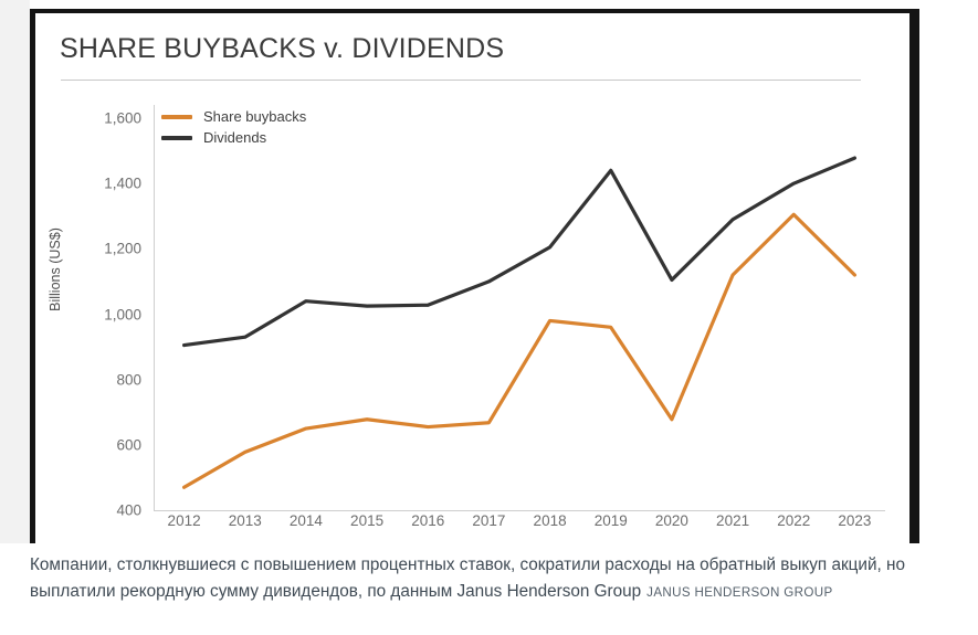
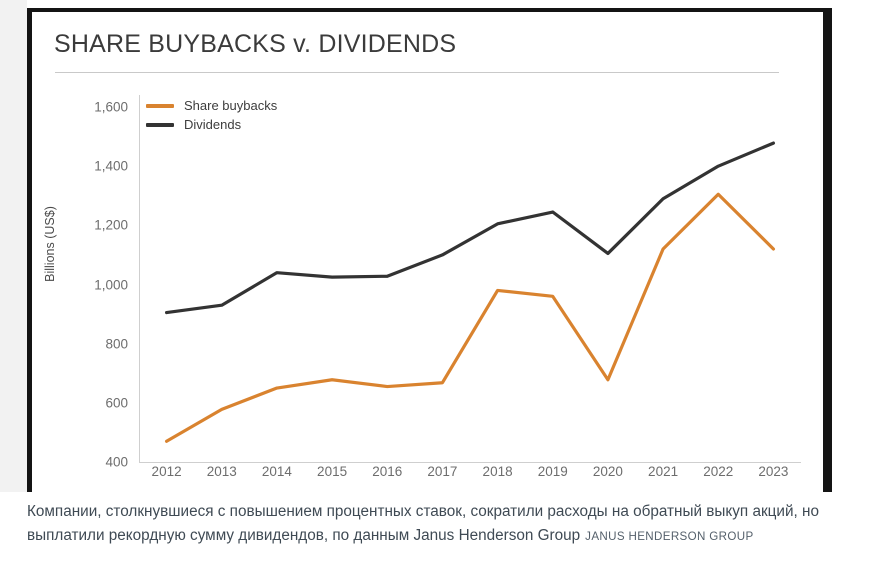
Dividends/2019: 1440 -> 1240
